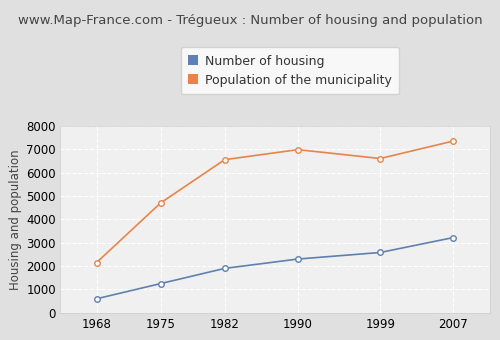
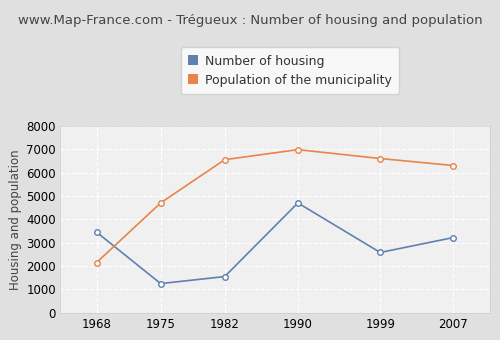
Number of housing/1968: 600 -> 3450
Number of housing/1982: 1900 -> 1550
Number of housing/1990: 2300 -> 4700
Population of the municipality/2007: 7350 -> 6300
